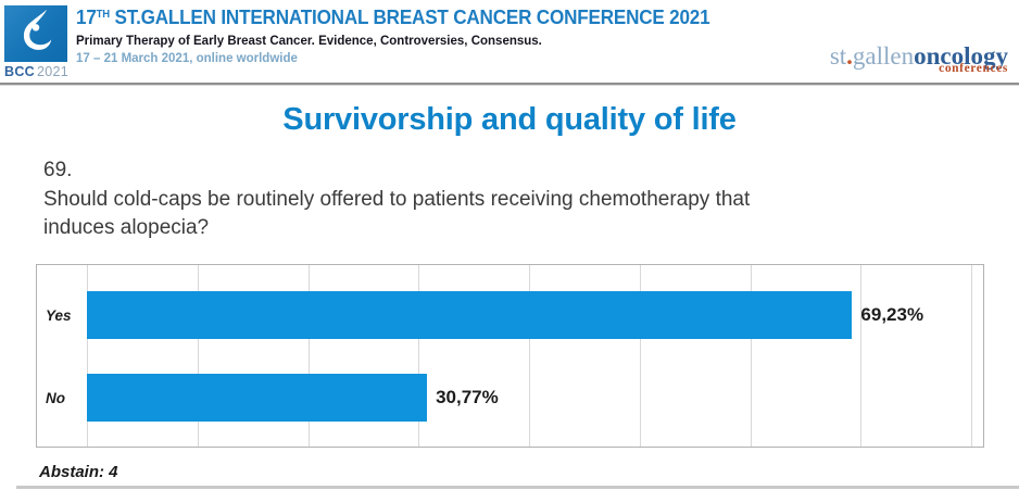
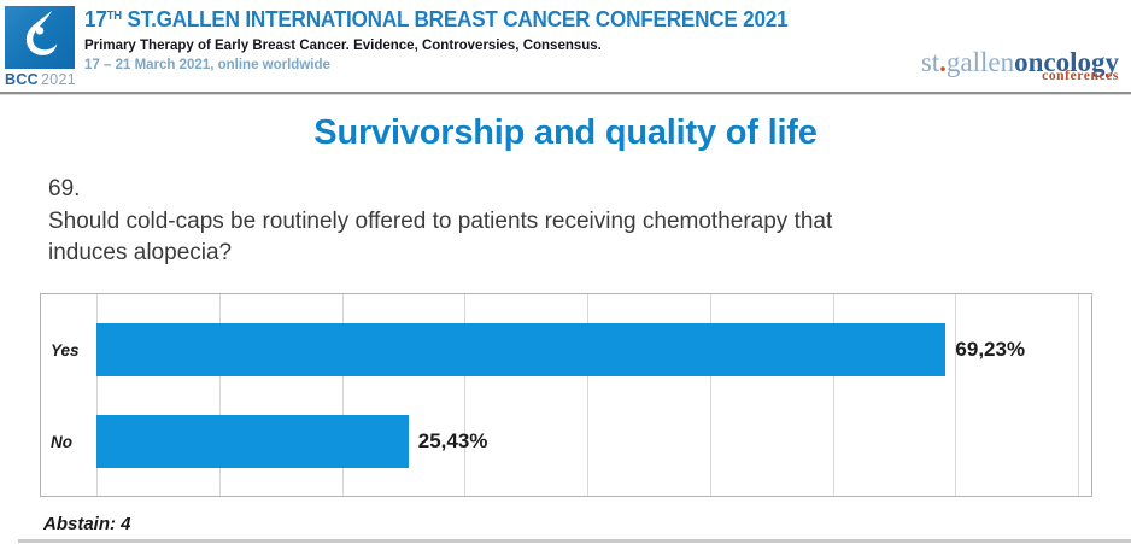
No: 30,77% -> 25,43%
